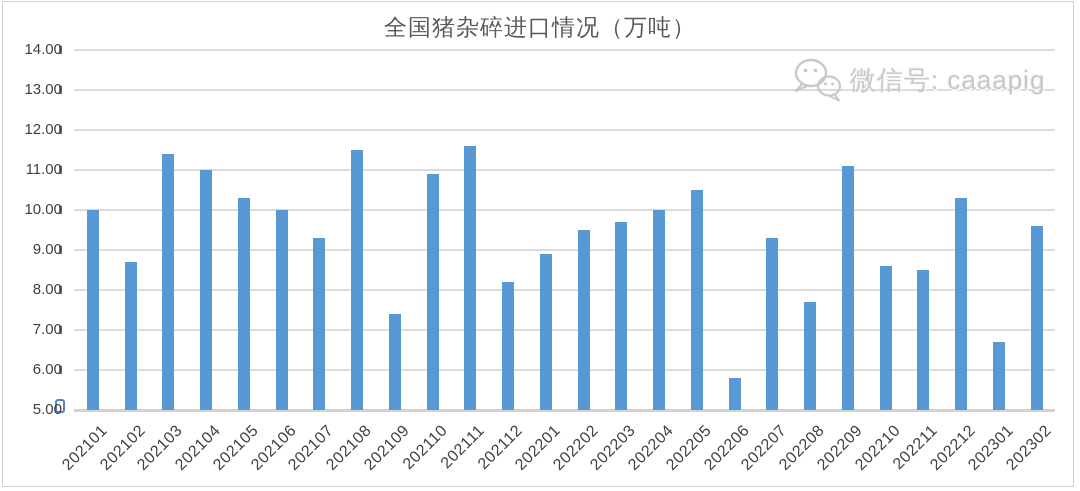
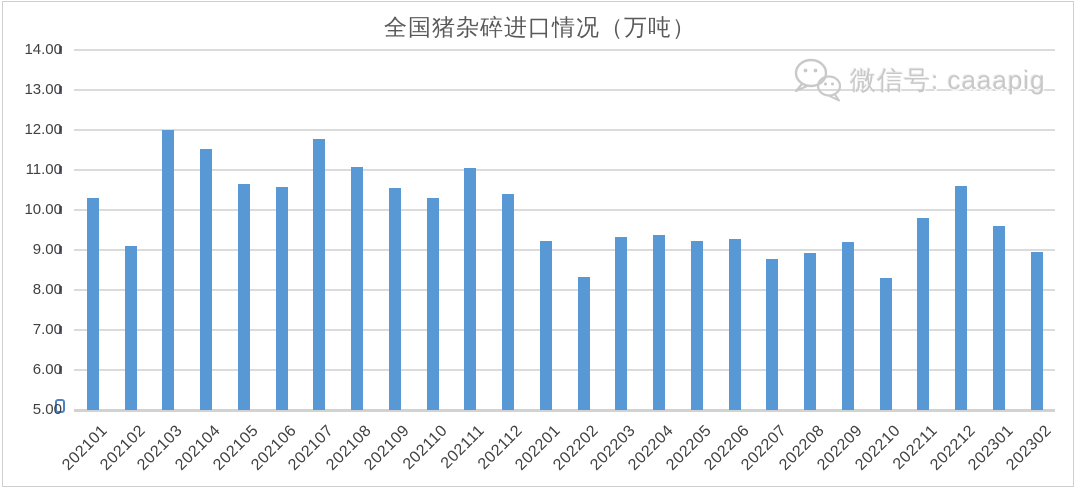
202101: 10.0 -> 10.3
202102: 8.7 -> 9.1
202103: 11.4 -> 12.0
202104: 11.0 -> 11.5
202105: 10.3 -> 10.6
202106: 10.0 -> 10.6
202107: 9.3 -> 11.8
202108: 11.5 -> 11.1
202109: 7.4 -> 10.6
202110: 10.9 -> 10.3
202111: 11.6 -> 11.1
202112: 8.2 -> 10.4
202201: 8.9 -> 9.2
202202: 9.5 -> 8.3
202203: 9.7 -> 9.3
202204: 10.0 -> 9.4
202205: 10.5 -> 9.2
202206: 5.8 -> 9.3
202207: 9.3 -> 8.8
202208: 7.7 -> 8.9
202209: 11.1 -> 9.2
202210: 8.6 -> 8.3
202211: 8.5 -> 9.8
202212: 10.3 -> 10.6
202301: 6.7 -> 9.6
202302: 9.6 -> 9.0
